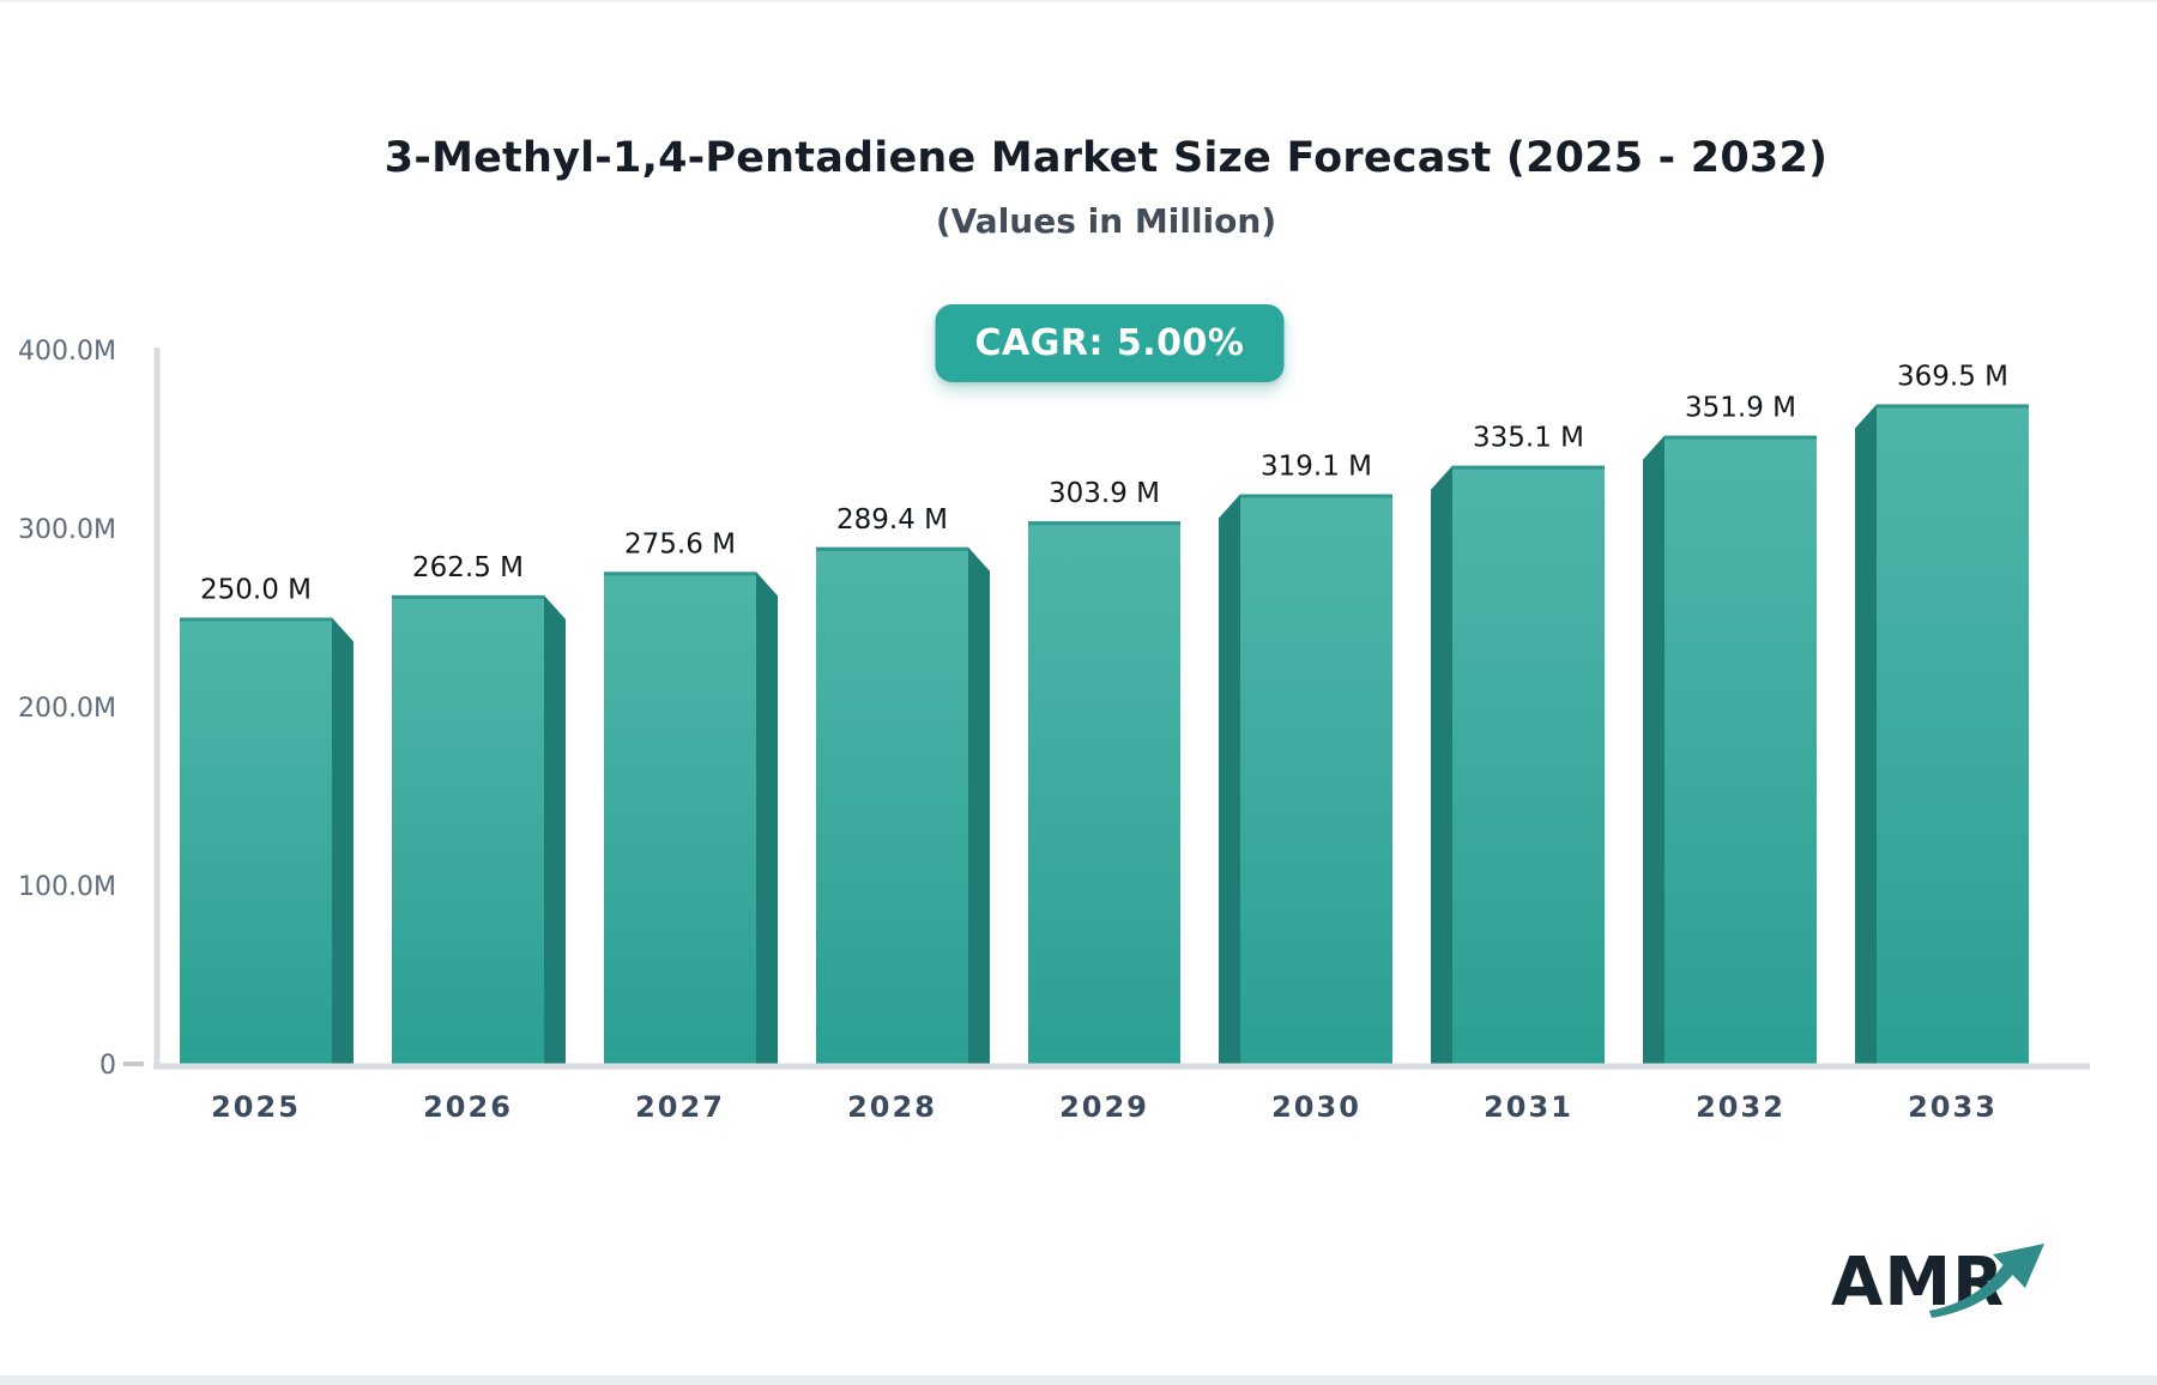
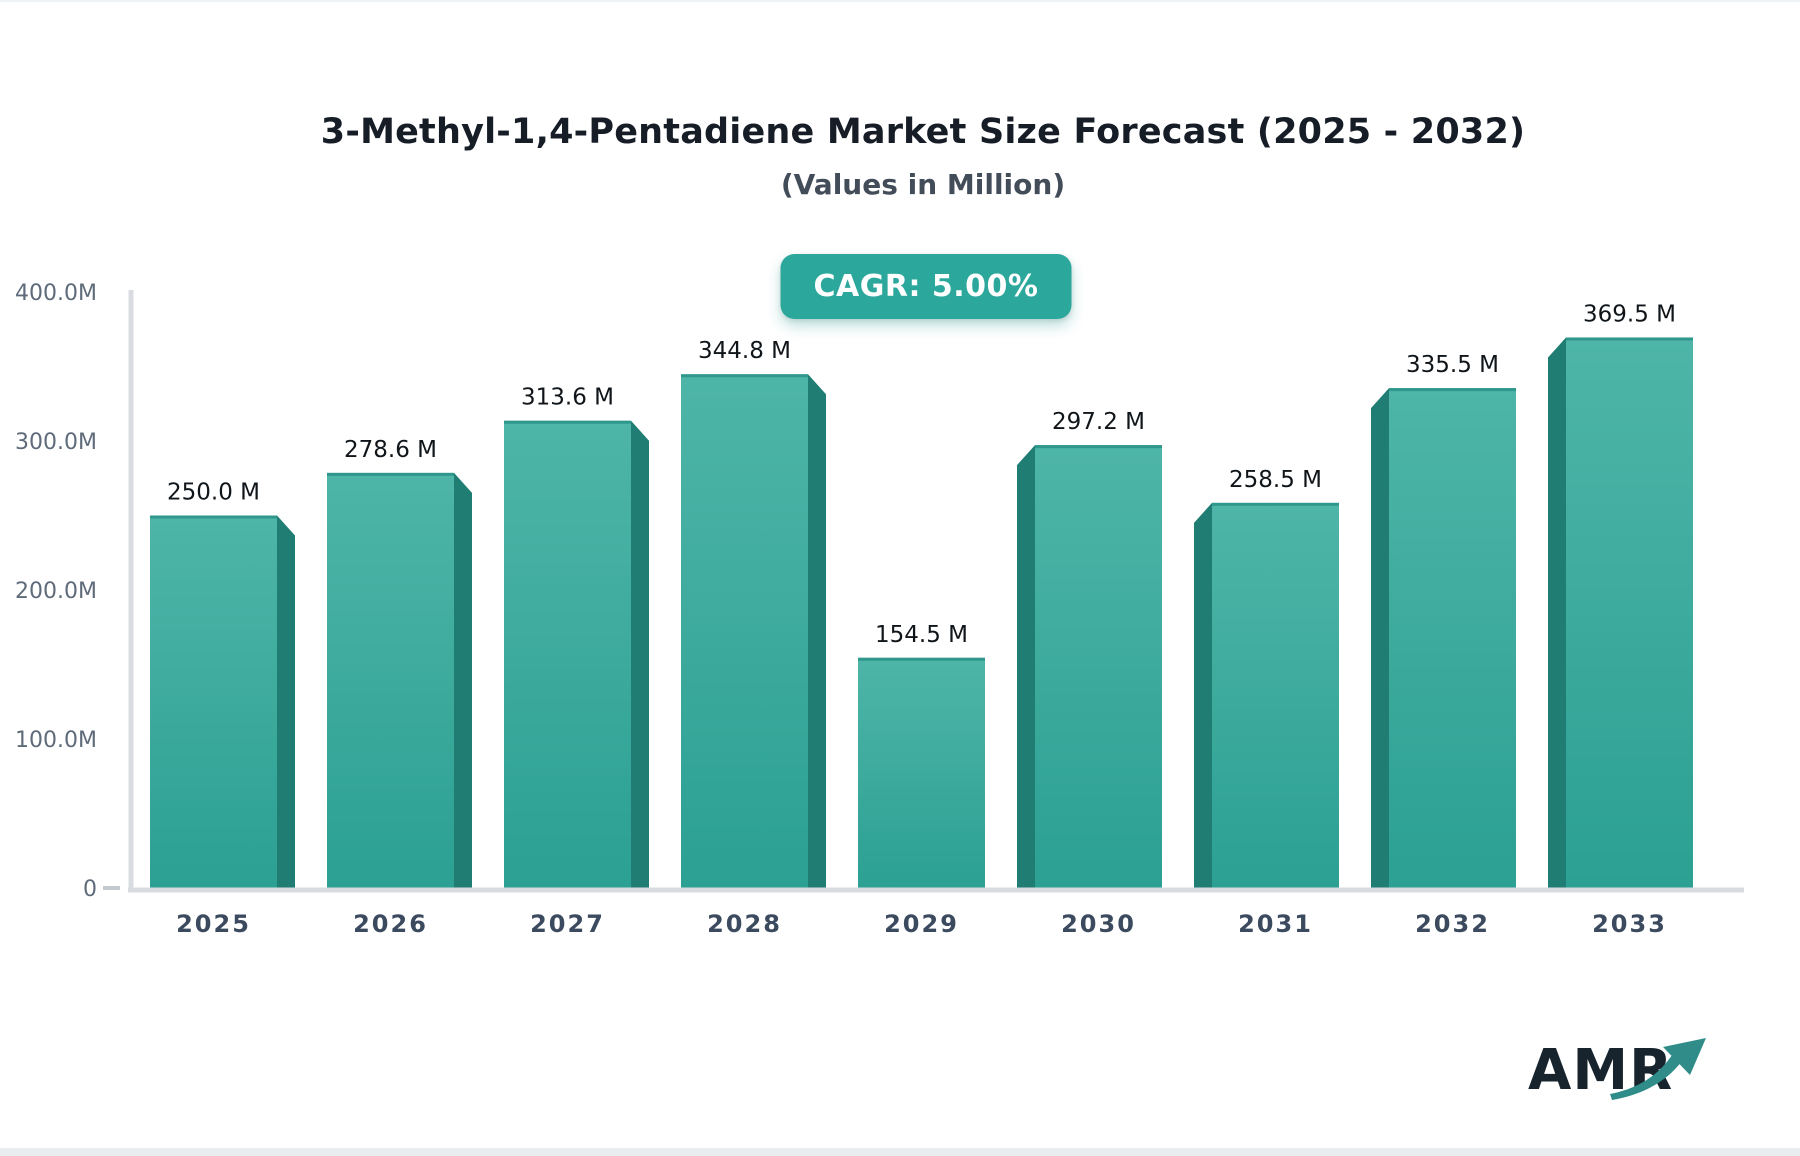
2026: 262.5 -> 278.6
2027: 275.6 -> 313.6
2028: 289.4 -> 344.8
2029: 303.9 -> 154.5
2030: 319.1 -> 297.2
2031: 335.1 -> 258.5
2032: 351.9 -> 335.5
